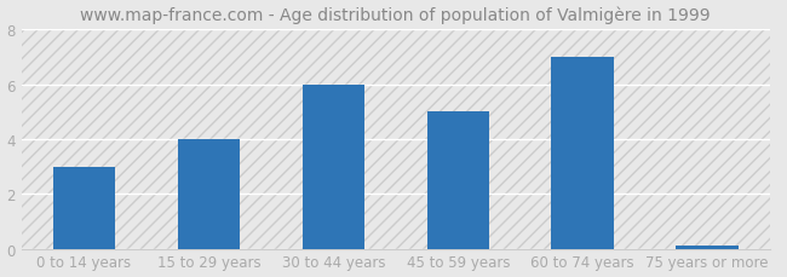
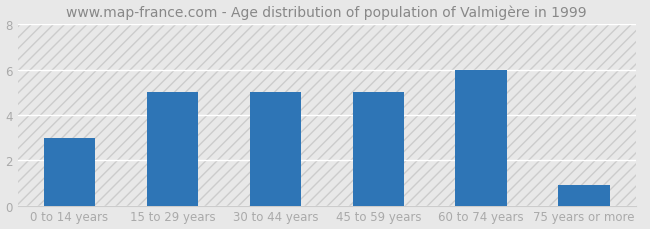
15 to 29 years: 4.0 -> 5.0
30 to 44 years: 6.0 -> 5.0
60 to 74 years: 7.0 -> 6.0
75 years or more: 0.1 -> 0.9
